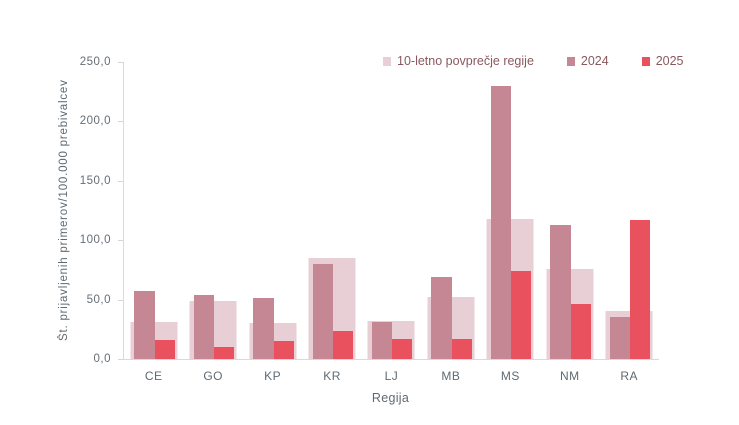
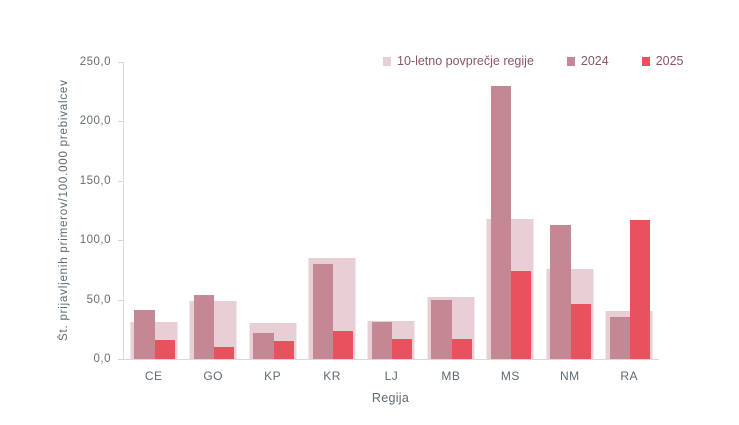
2024/CE: 57 -> 41
2024/KP: 51 -> 22
2024/MB: 69 -> 50
